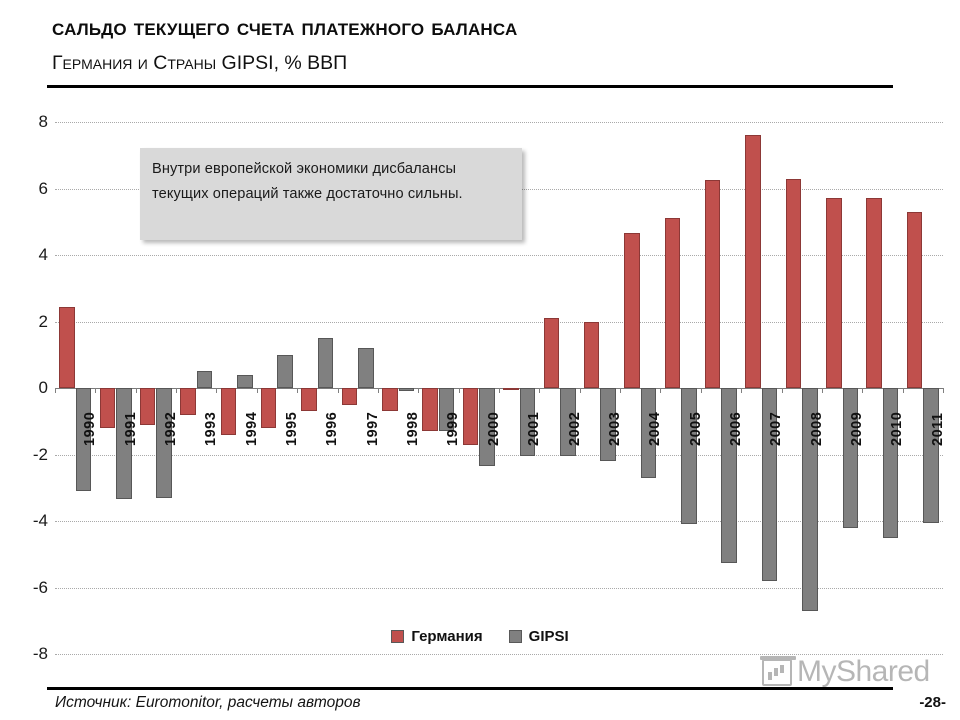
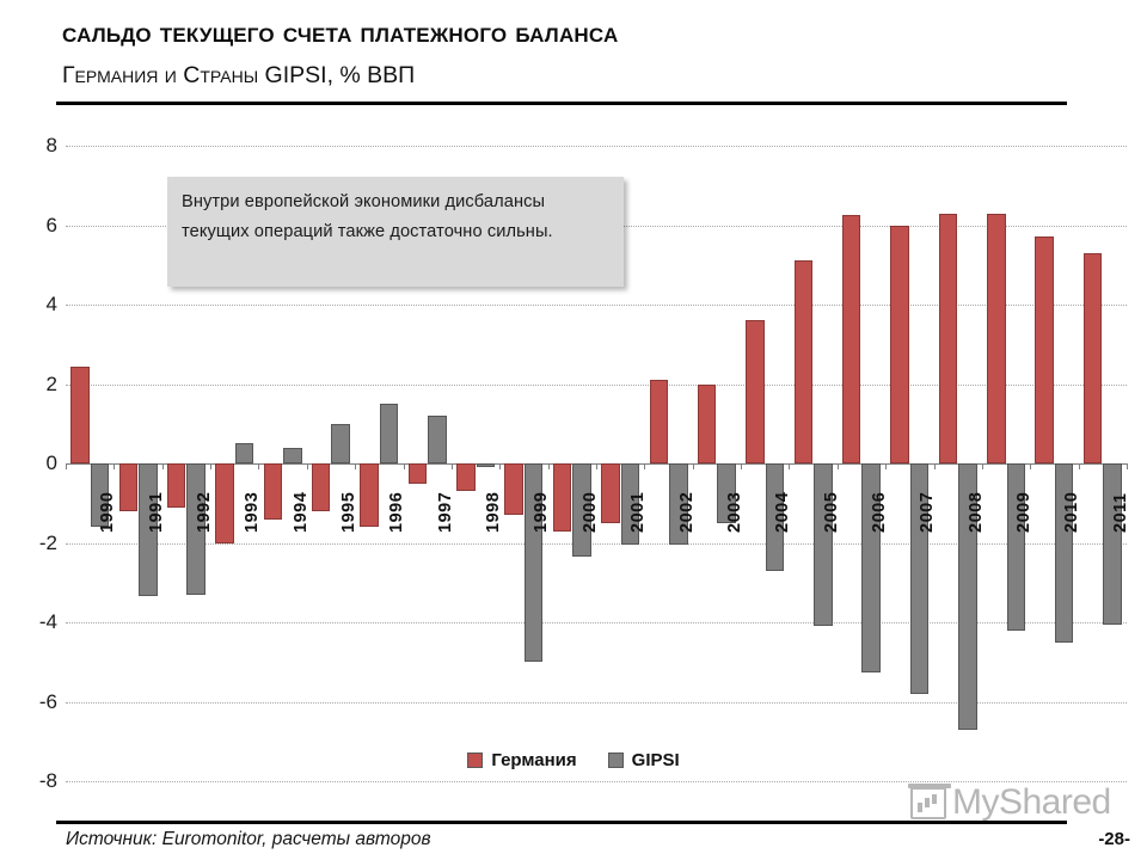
GIPSI/1990: -3.1 -> -1.6
Германия/1993: -0.8 -> -2.0
Германия/1996: -0.7 -> -1.6
GIPSI/1999: -1.3 -> -5.0
Германия/2001: -0.1 -> -1.5
GIPSI/2003: -2.2 -> -1.5
Германия/2004: 4.7 -> 3.6
Германия/2007: 7.6 -> 6.0
Германия/2009: 5.7 -> 6.3
